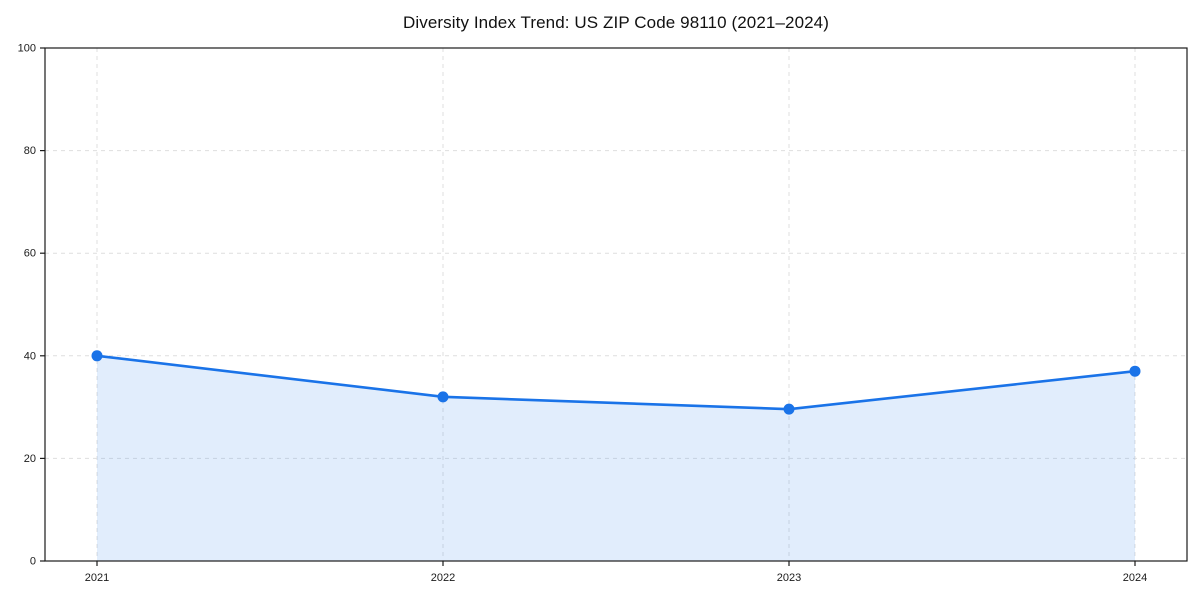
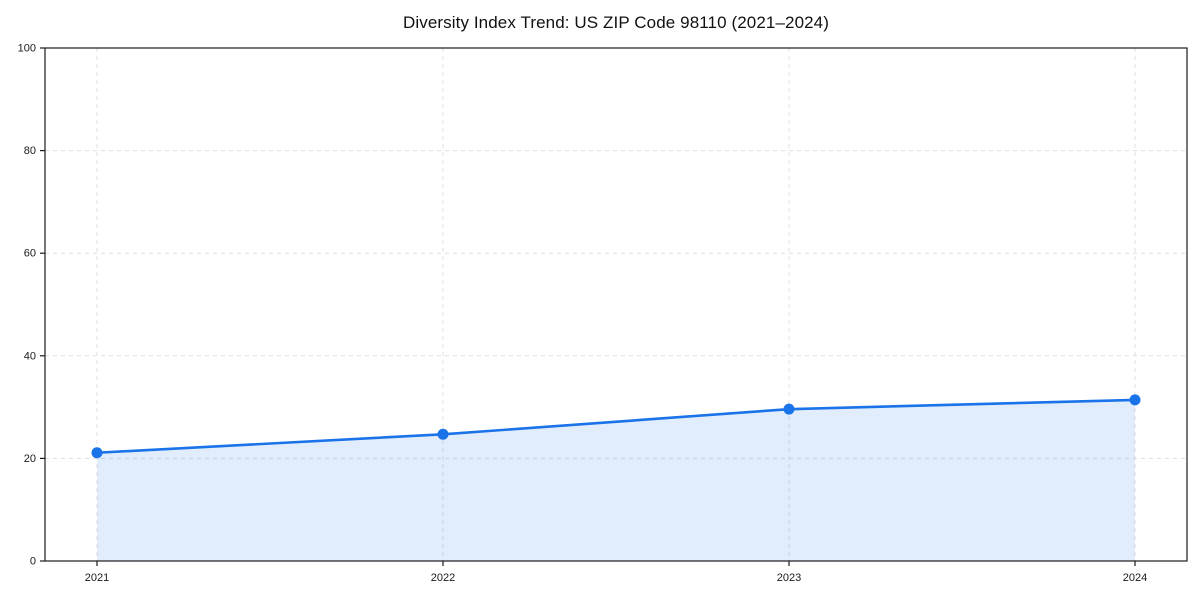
2021: 40 -> 21
2022: 32 -> 25
2024: 37 -> 31
